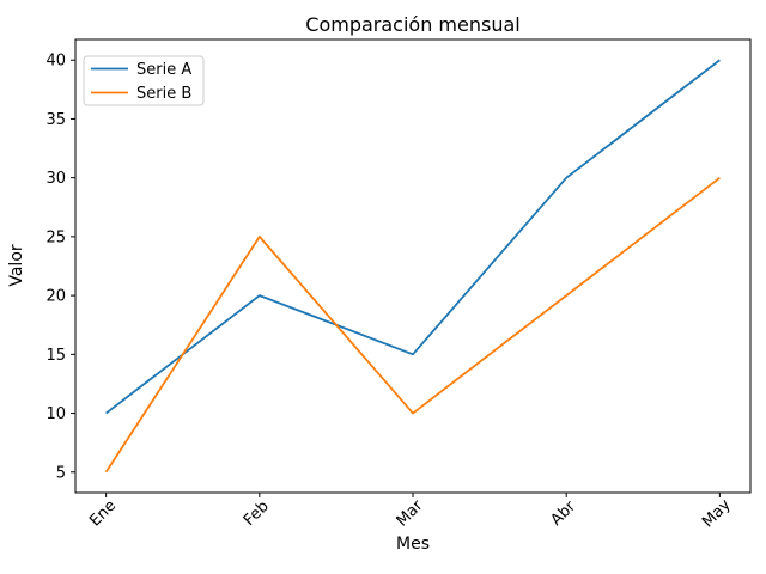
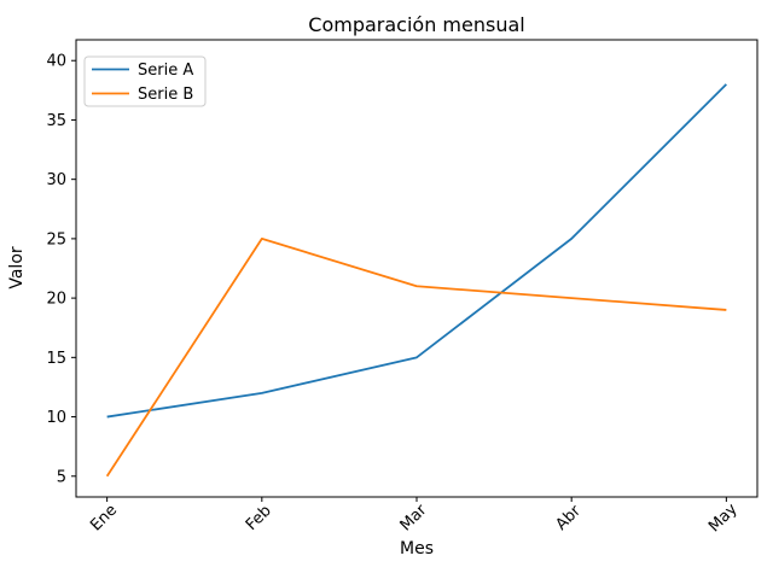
Serie A/Feb: 20 -> 12
Serie B/Mar: 10 -> 21
Serie A/Abr: 30 -> 25
Serie A/May: 40 -> 38
Serie B/May: 30 -> 19
